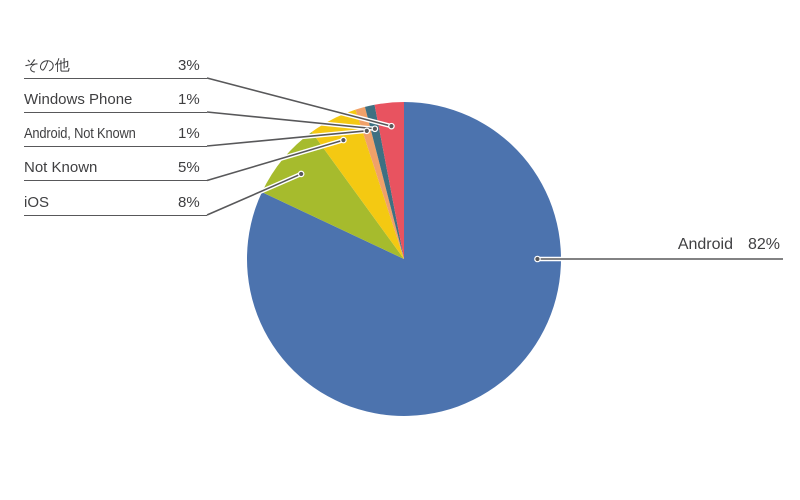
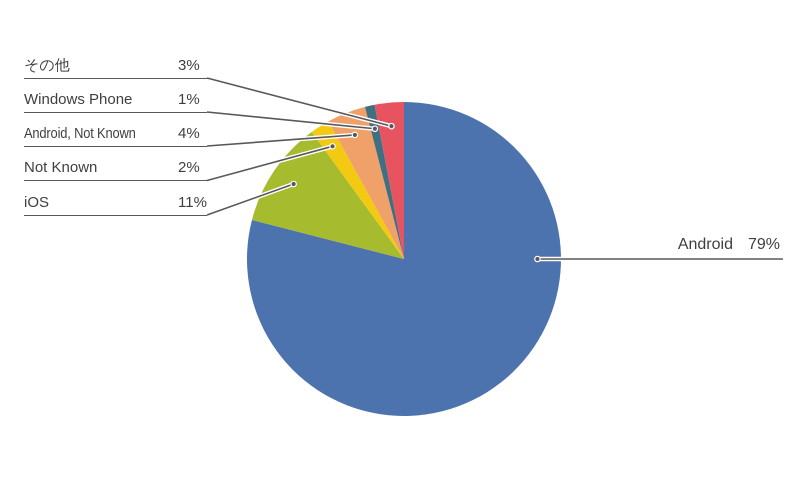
Android: 82% -> 79%
iOS: 8% -> 11%
Not Known: 5% -> 2%
Android, Not Known: 1% -> 4%
